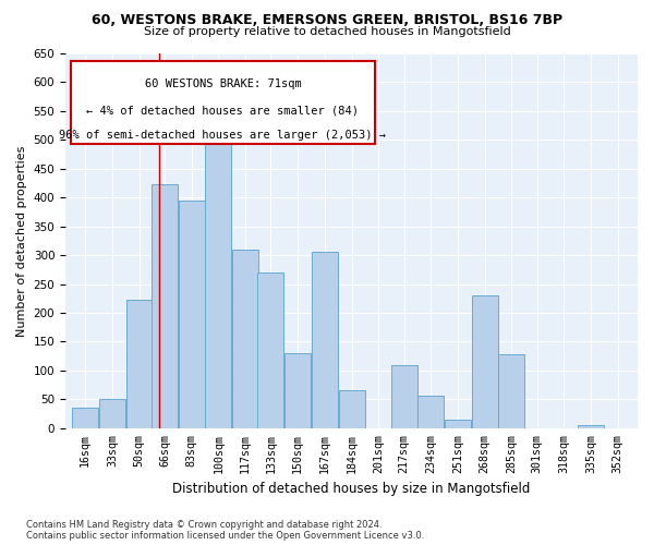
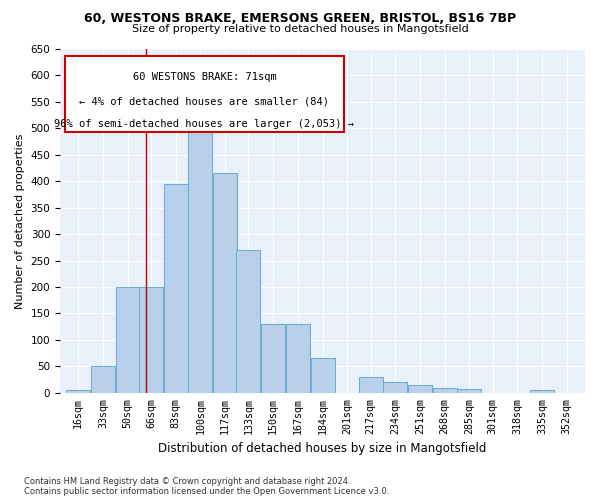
16sqm: 36 -> 5
50sqm: 222 -> 200
66sqm: 424 -> 200
117sqm: 310 -> 415
167sqm: 306 -> 130
217sqm: 110 -> 30
234sqm: 56 -> 20
268sqm: 230 -> 10
285sqm: 128 -> 8
